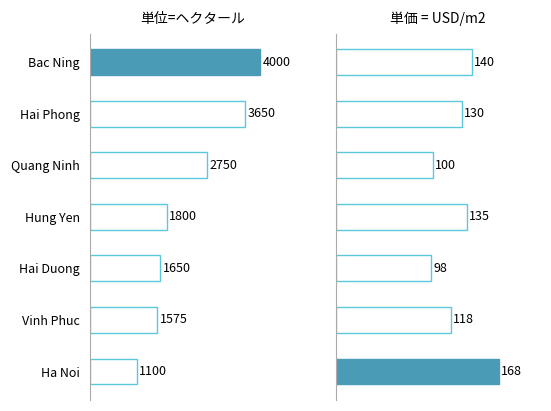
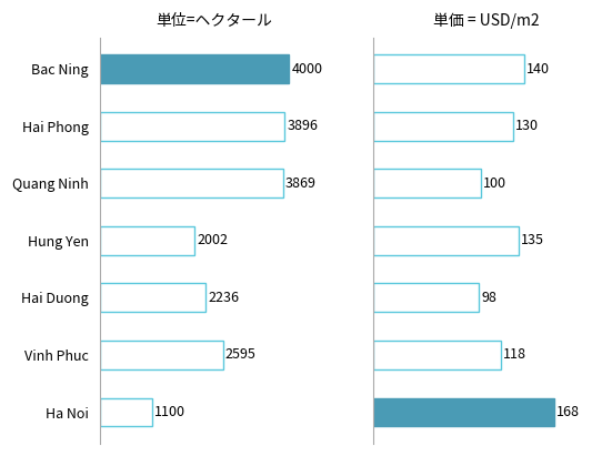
単位=ヘクタール/Hai Phong: 3650 -> 3896
単位=ヘクタール/Quang Ninh: 2750 -> 3869
単位=ヘクタール/Hung Yen: 1800 -> 2002
単位=ヘクタール/Hai Duong: 1650 -> 2236
単位=ヘクタール/Vinh Phuc: 1575 -> 2595
